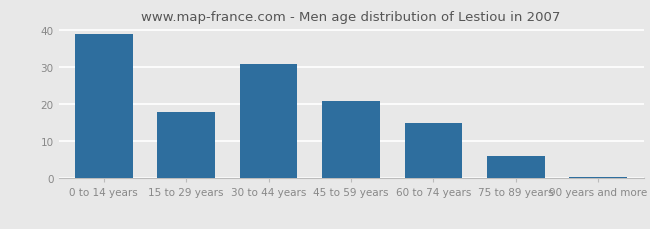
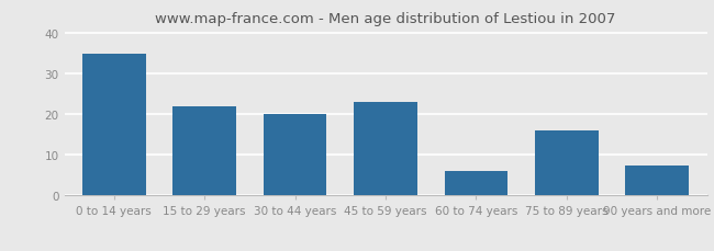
0 to 14 years: 39.0 -> 35.0
15 to 29 years: 18.0 -> 22.0
30 to 44 years: 31.0 -> 20.0
45 to 59 years: 21.0 -> 23.0
60 to 74 years: 15.0 -> 6.0
75 to 89 years: 6.0 -> 16.0
90 years and more: 0.5 -> 7.5
